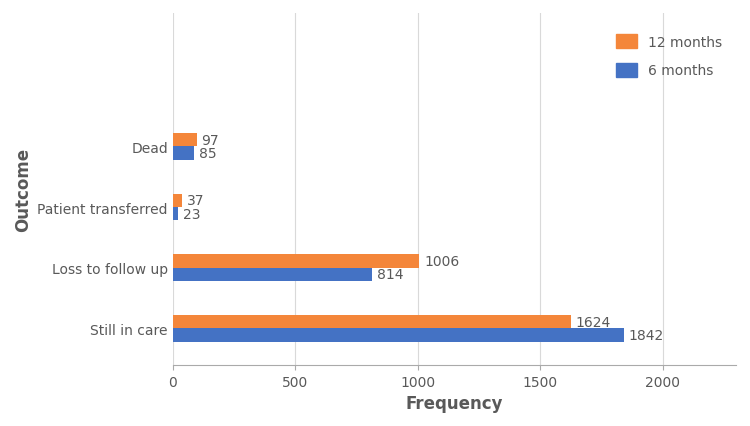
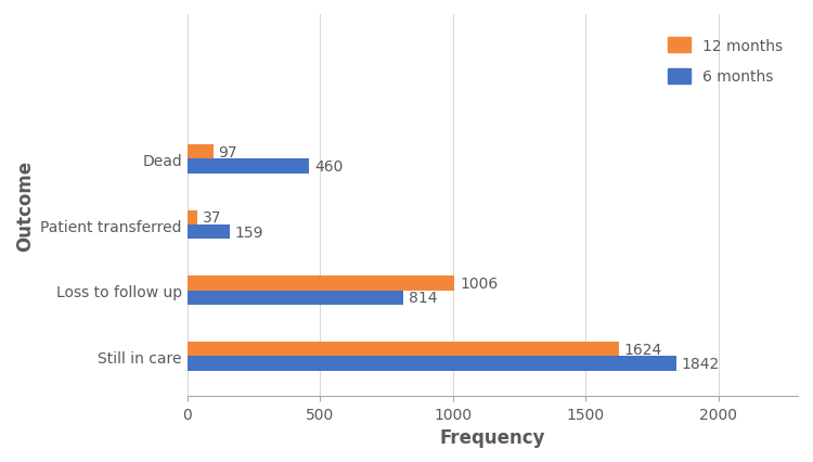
6 months/Dead: 85 -> 460
6 months/Patient transferred: 23 -> 159
